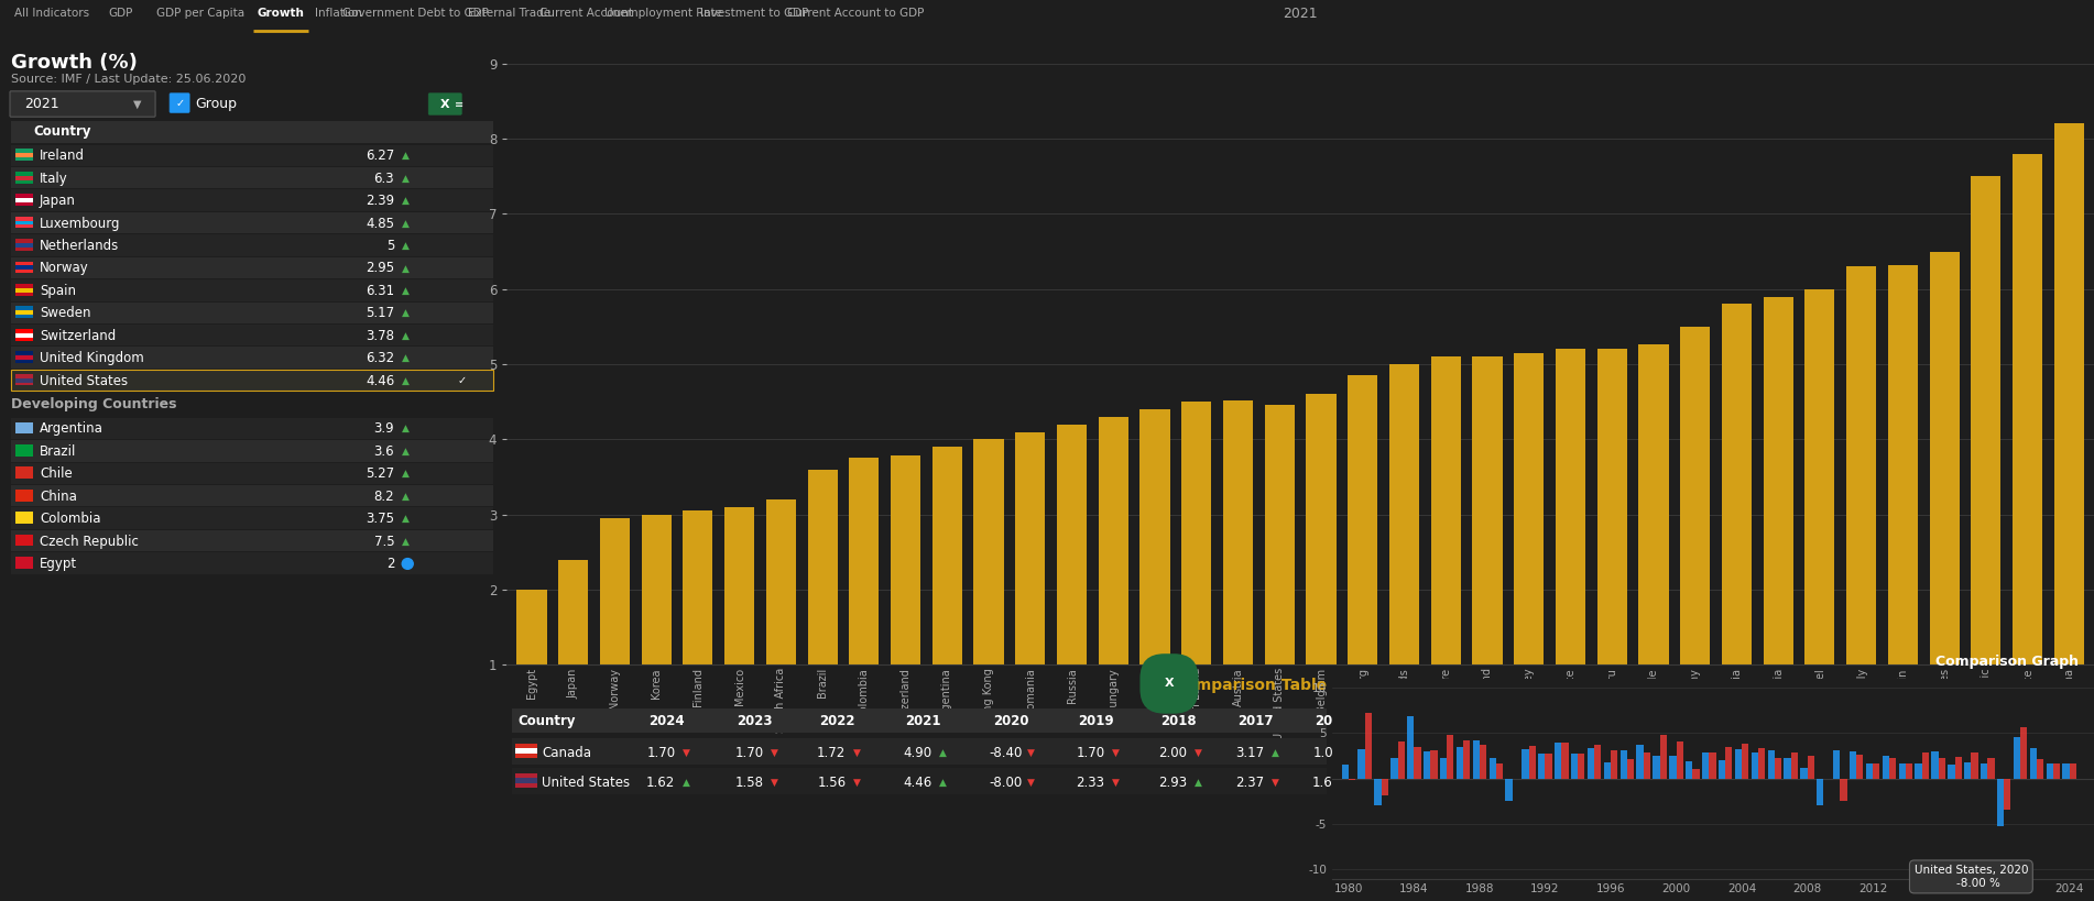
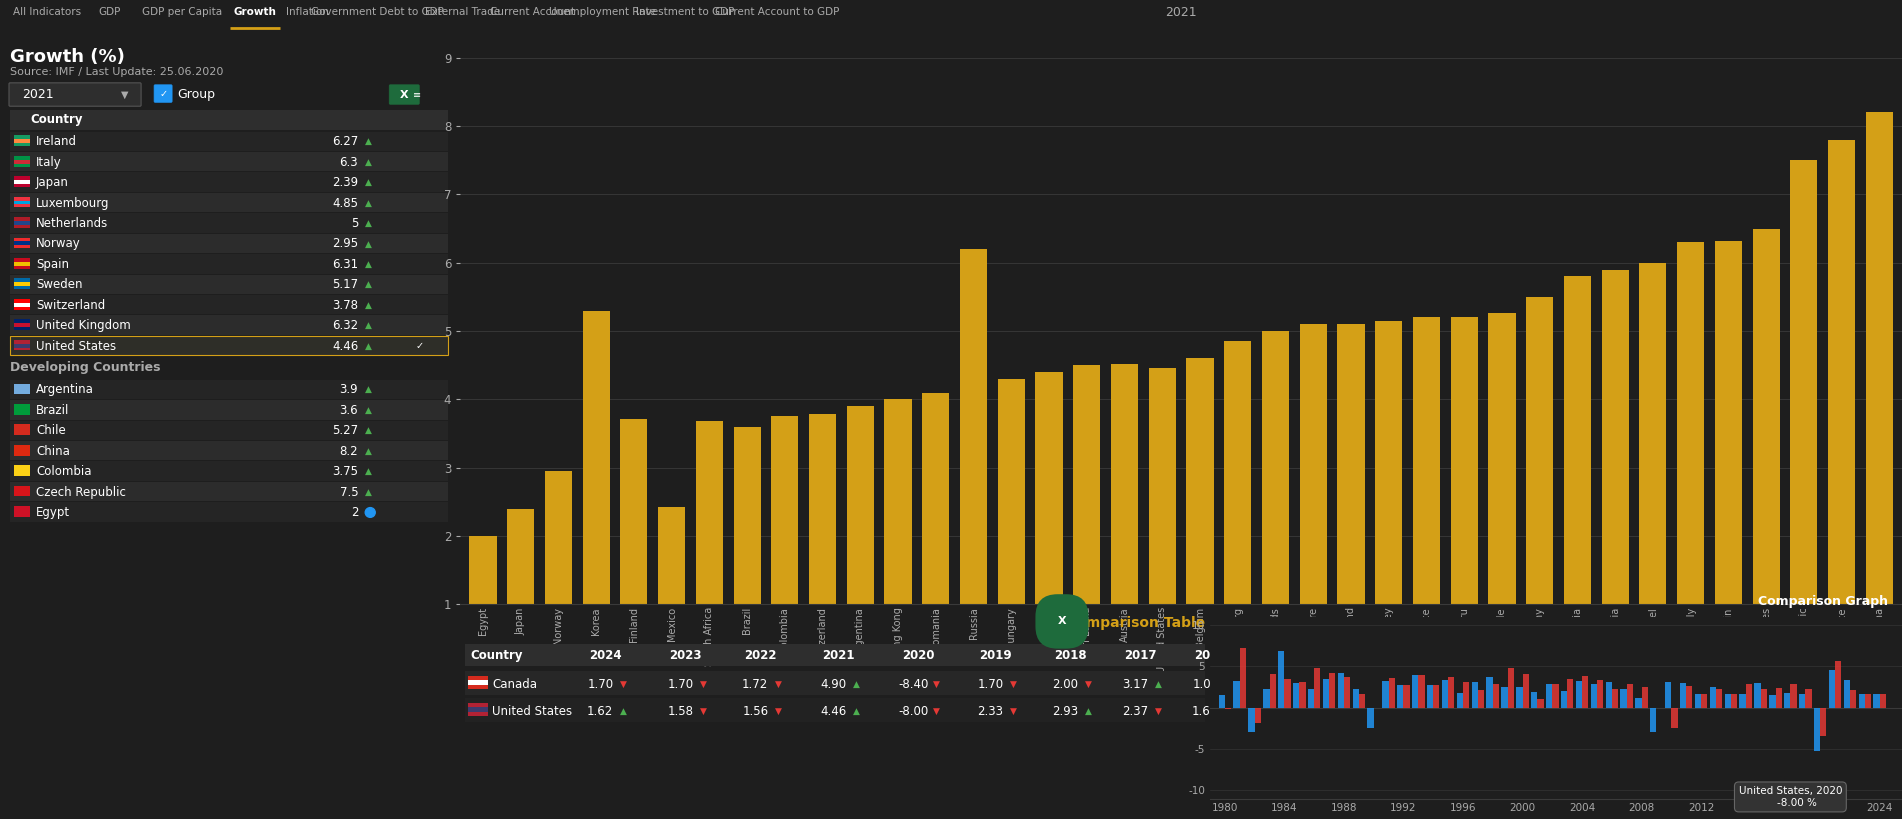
Korea: 3.00 -> 5.30
Finland: 3.05 -> 3.72
Mexico: 3.10 -> 2.42
South Africa: 3.20 -> 3.68
Russia: 4.20 -> 6.20
